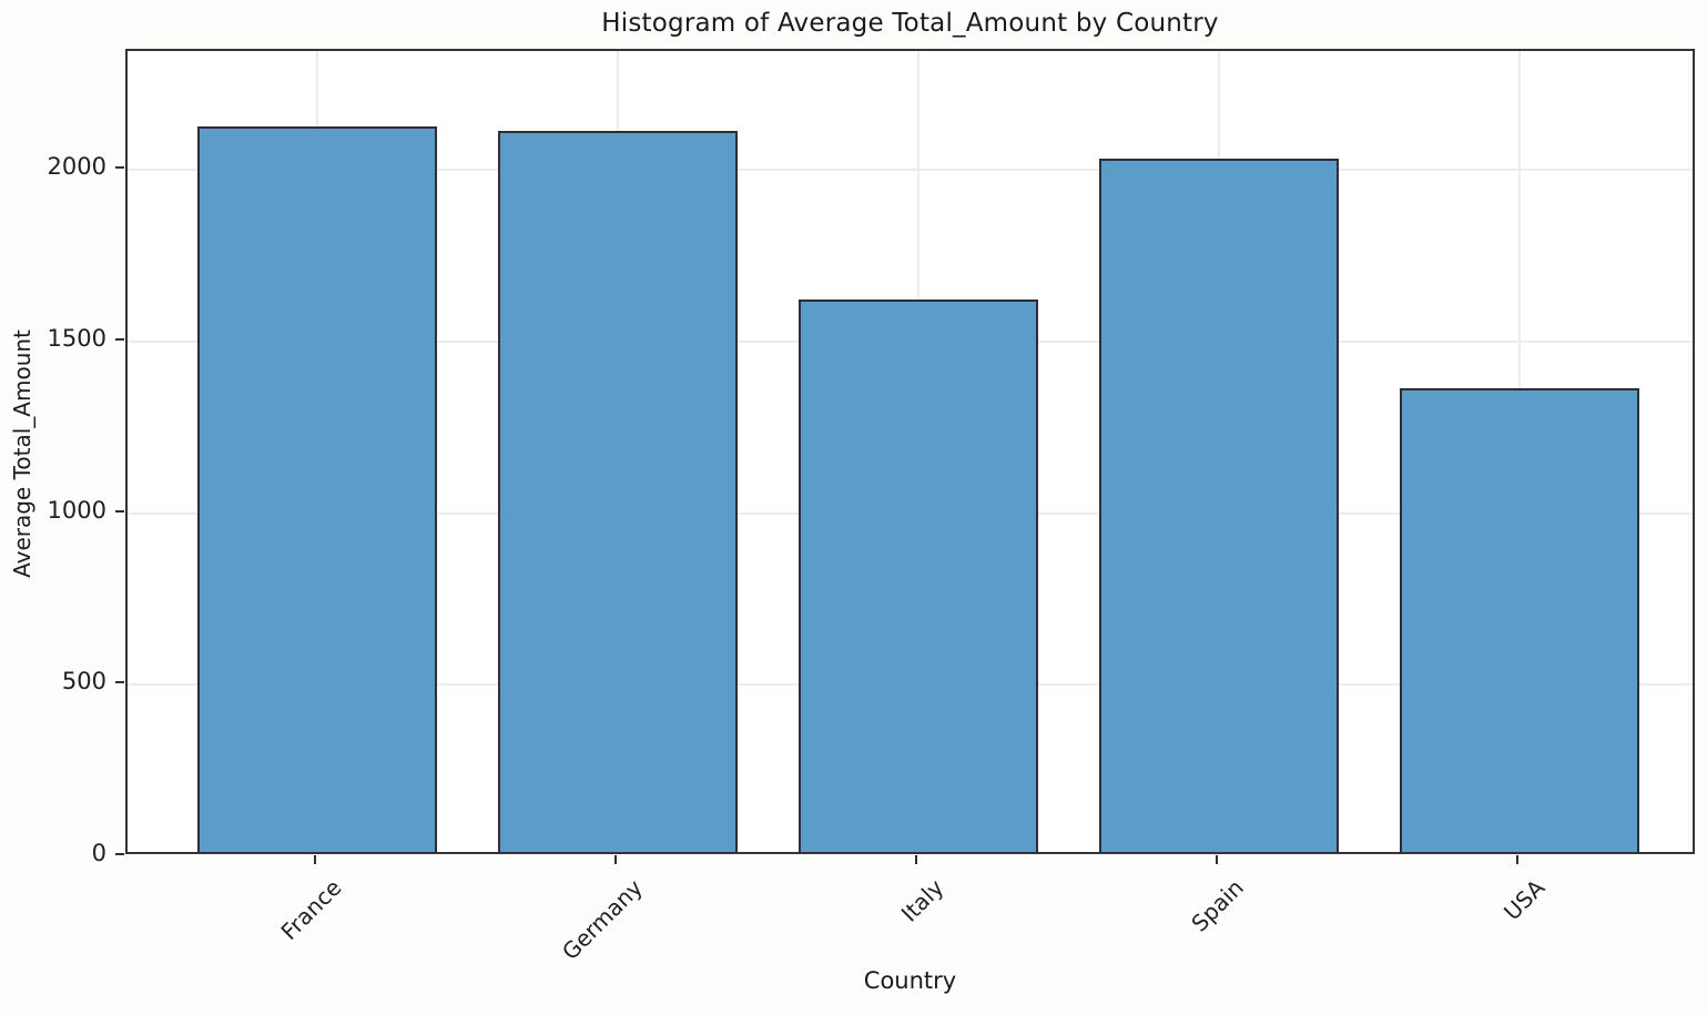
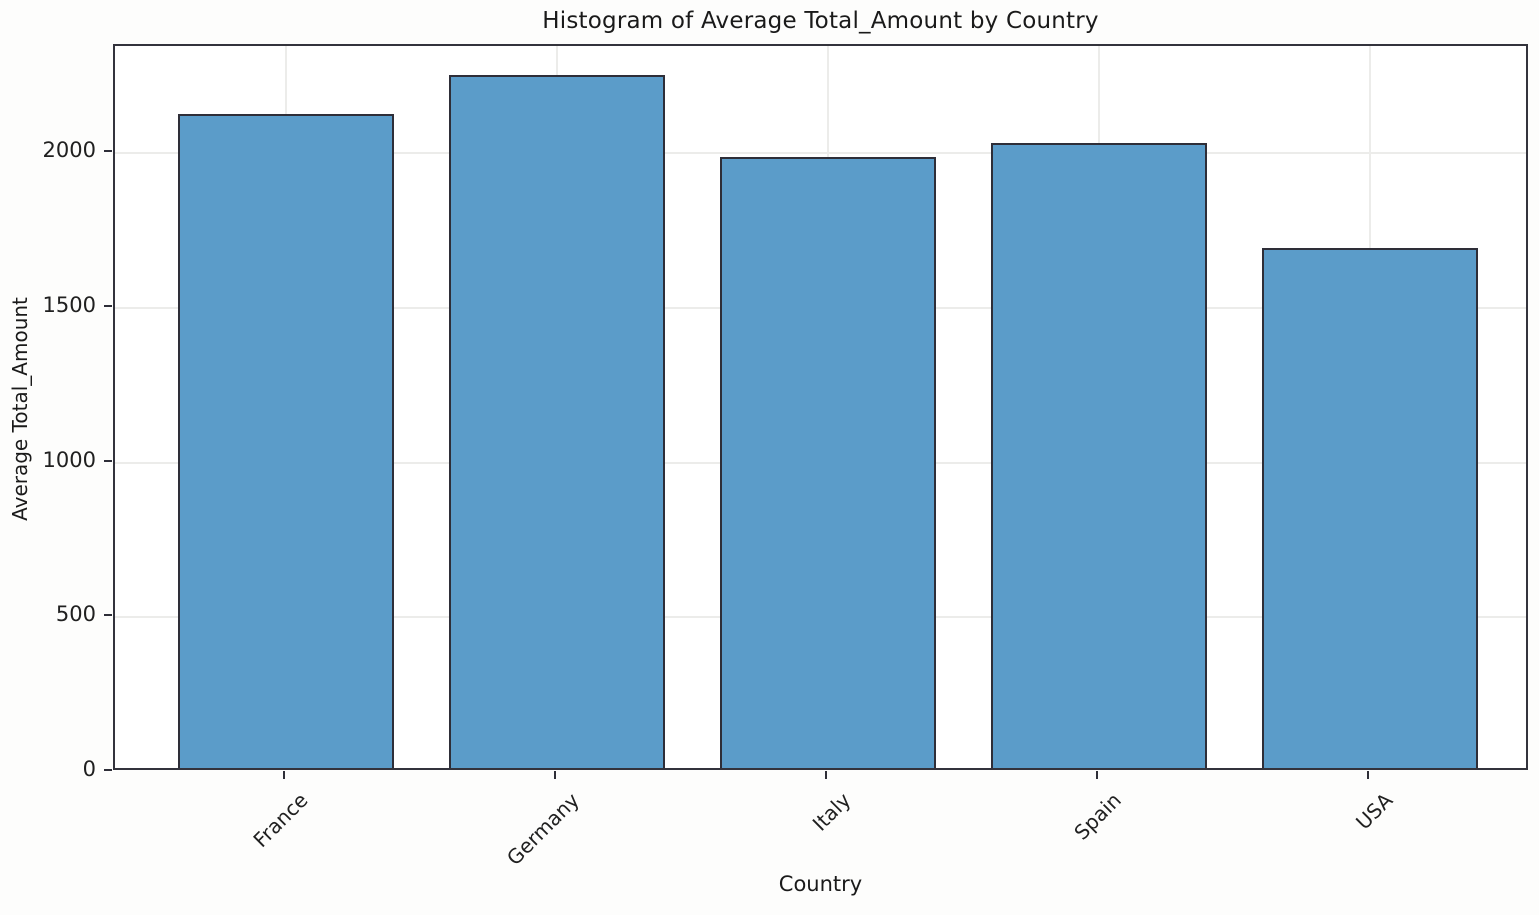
Germany: 2100 -> 2240
Italy: 1610 -> 1980
USA: 1350 -> 1680
